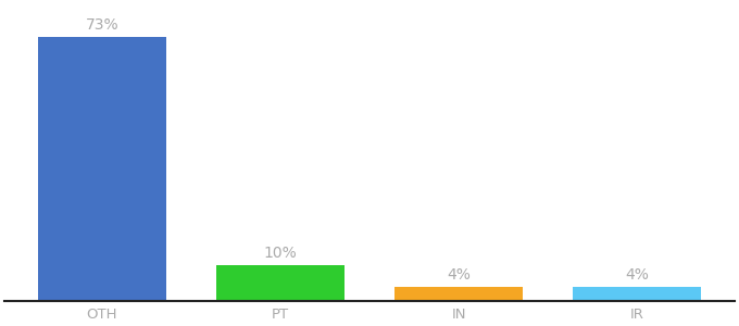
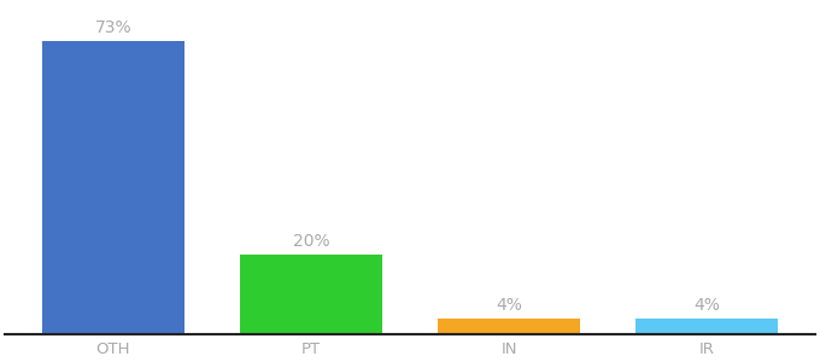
PT: 10% -> 20%
